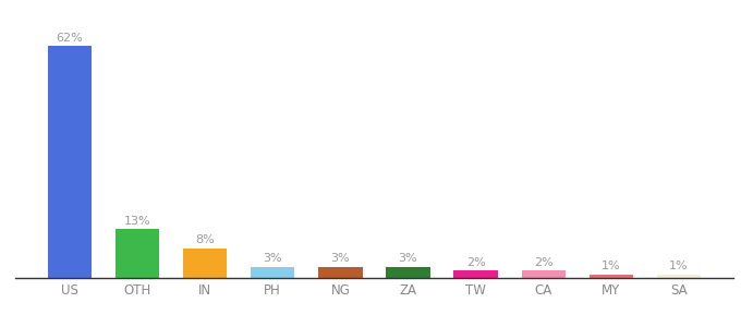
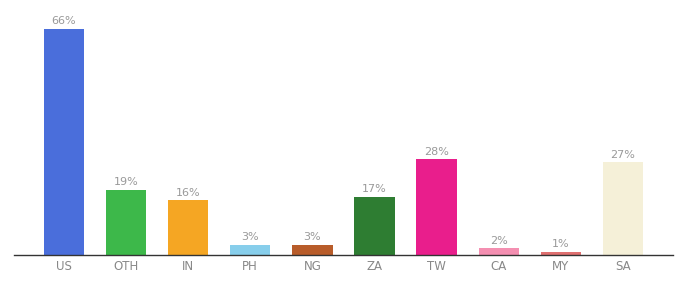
US: 62% -> 66%
OTH: 13% -> 19%
IN: 8% -> 16%
ZA: 3% -> 17%
TW: 2% -> 28%
SA: 1% -> 27%
